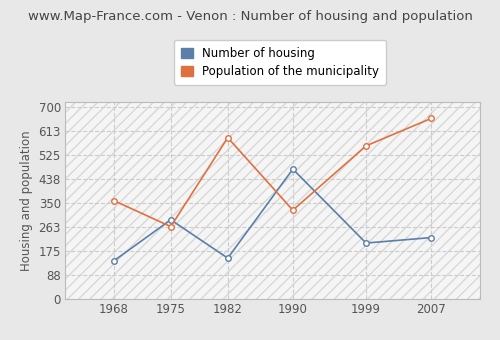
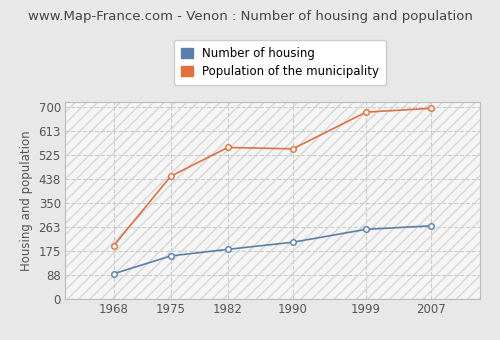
Number of housing/1968: 140 -> 93
Population of the municipality/1968: 360 -> 196
Number of housing/1975: 290 -> 158
Population of the municipality/1975: 265 -> 449
Number of housing/1982: 150 -> 182
Population of the municipality/1982: 590 -> 554
Number of housing/1990: 475 -> 208
Population of the municipality/1990: 325 -> 549
Number of housing/1999: 205 -> 255
Population of the municipality/1999: 560 -> 683
Number of housing/2007: 225 -> 268
Population of the municipality/2007: 660 -> 697
